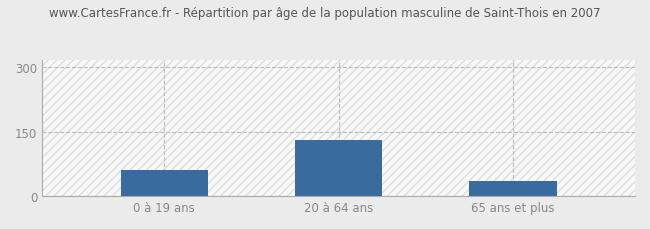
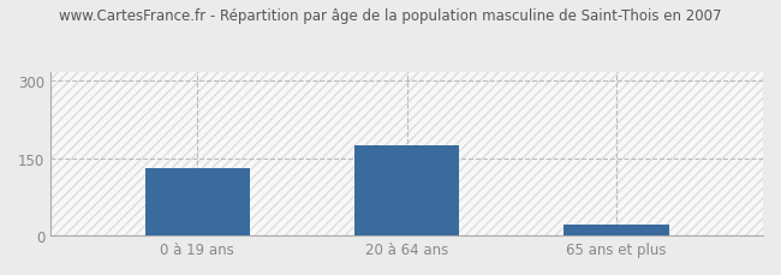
0 à 19 ans: 60 -> 130
20 à 64 ans: 130 -> 175
65 ans et plus: 35 -> 22
